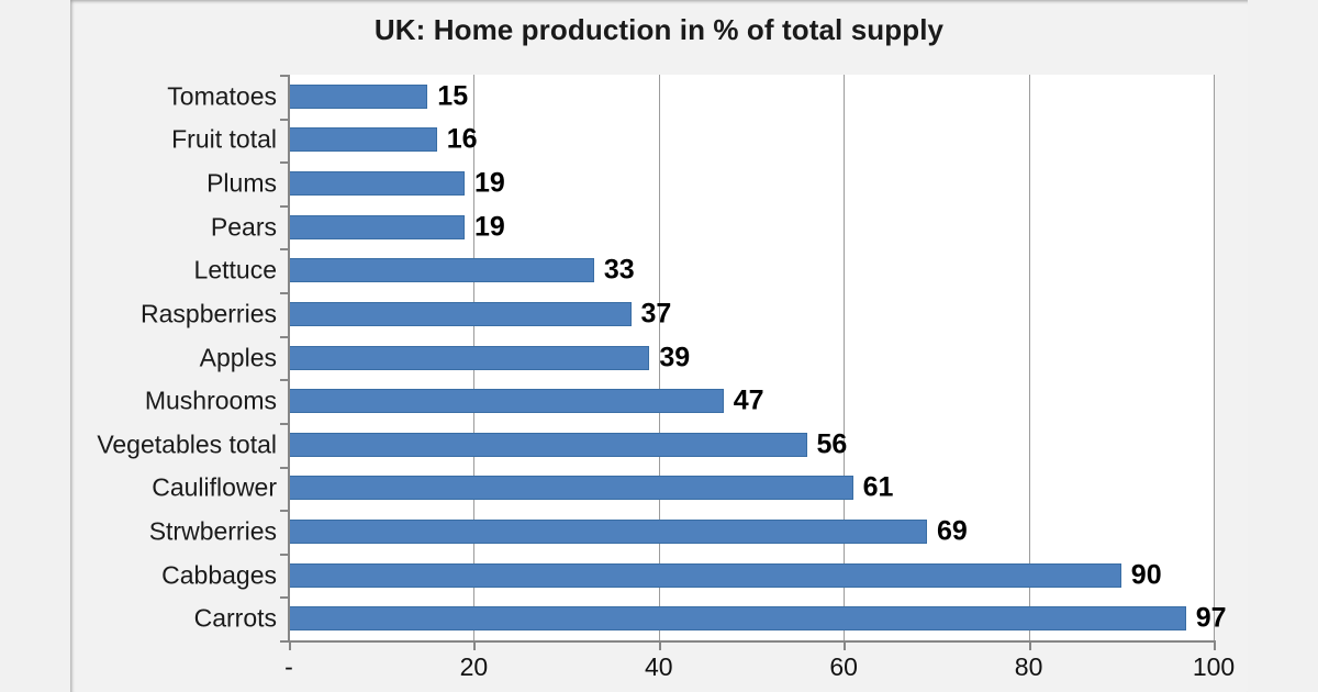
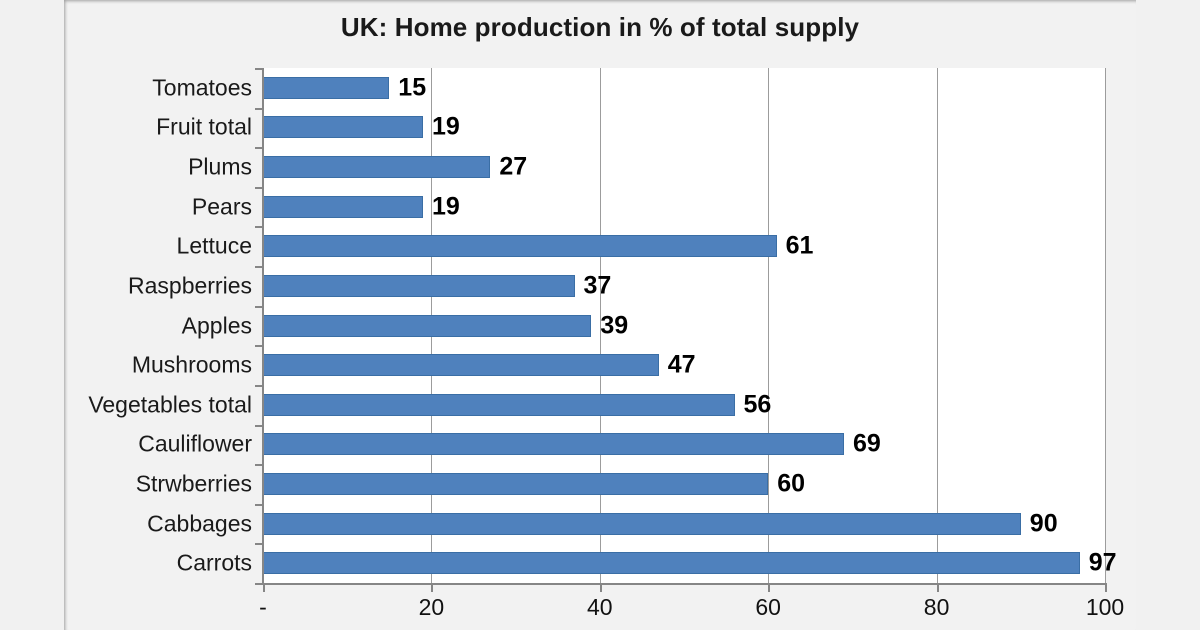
Fruit total: 16 -> 19
Plums: 19 -> 27
Lettuce: 33 -> 61
Cauliflower: 61 -> 69
Strwberries: 69 -> 60
